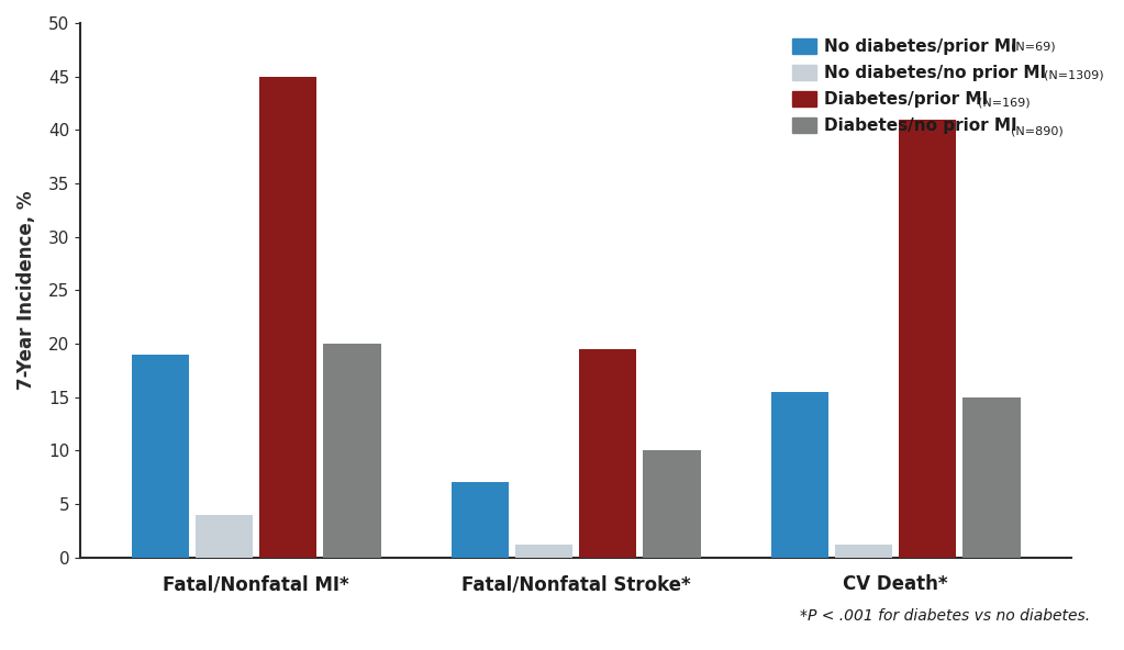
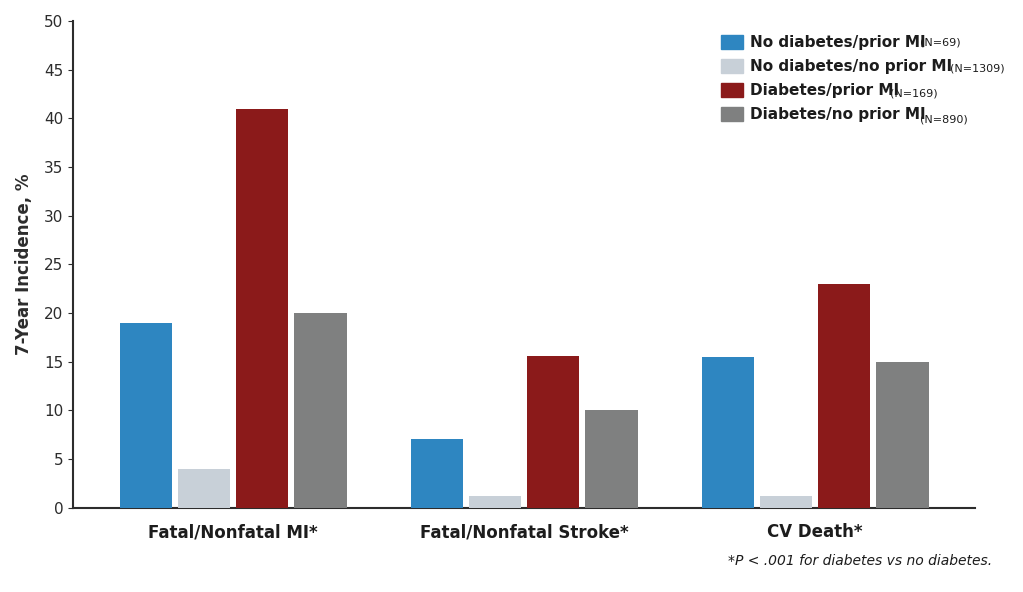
Diabetes/prior MI/Fatal/Nonfatal MI*: 45.0 -> 41.0
Diabetes/prior MI/Fatal/Nonfatal Stroke*: 19.5 -> 15.6
Diabetes/prior MI/CV Death*: 41.0 -> 23.0
